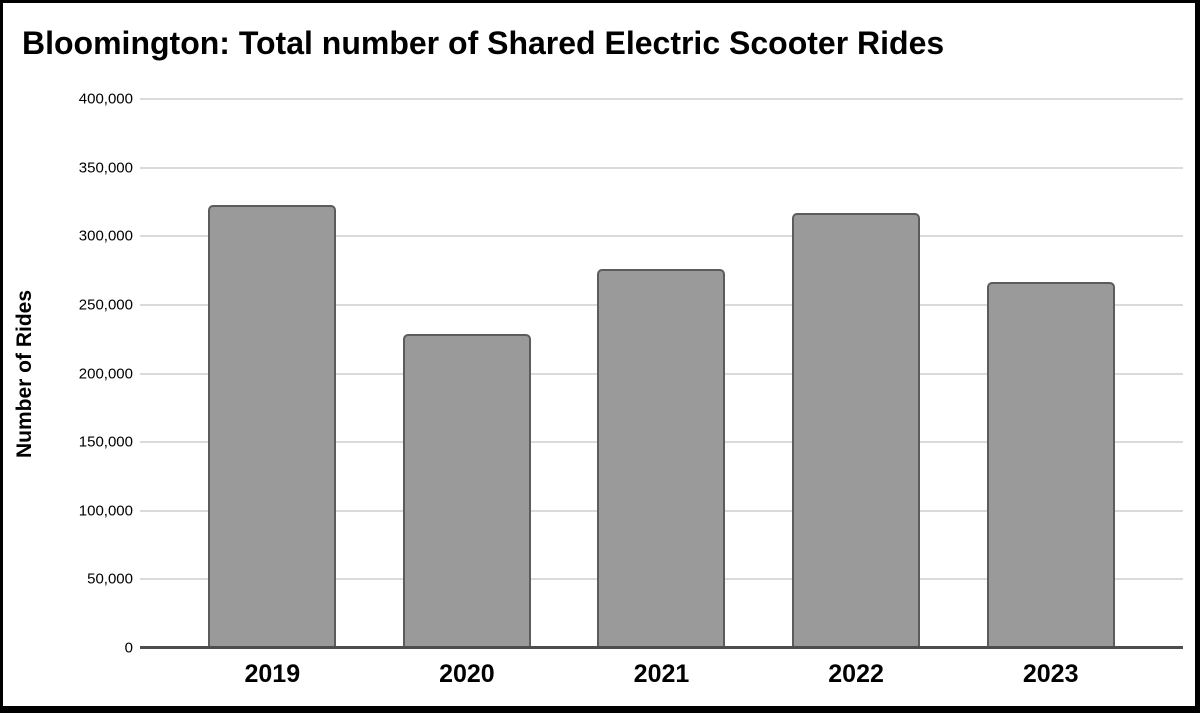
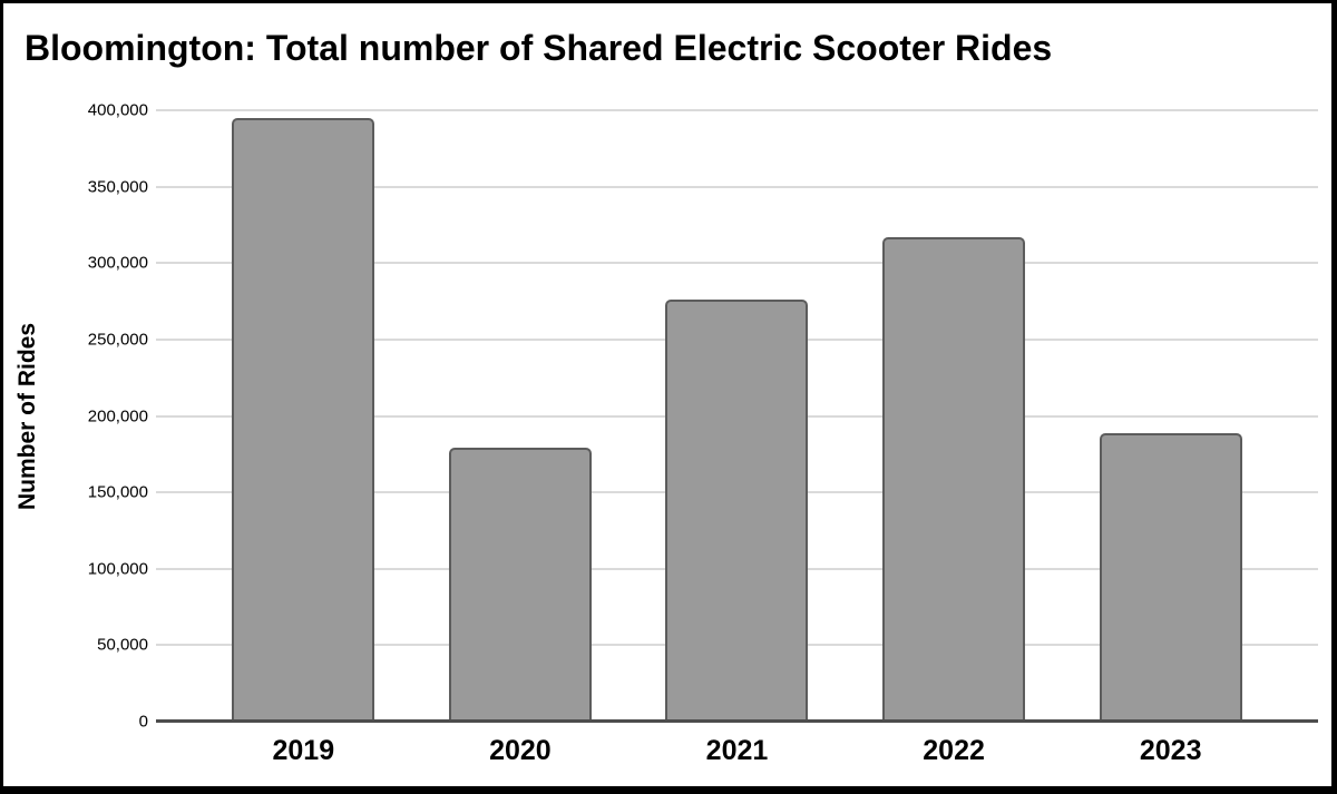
2019: 323000 -> 395000
2020: 229000 -> 179000
2023: 267000 -> 189000
